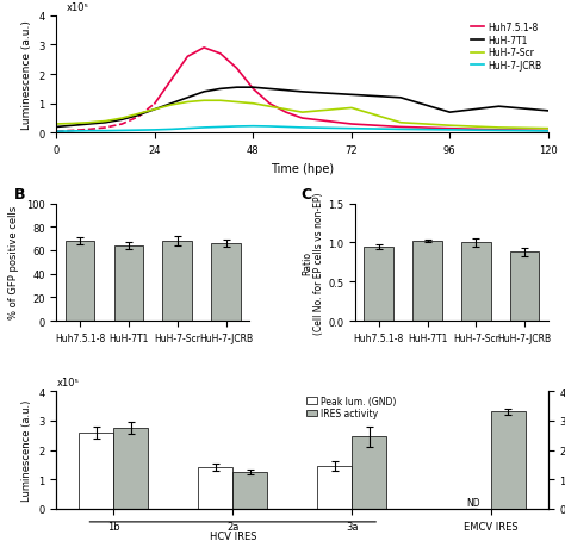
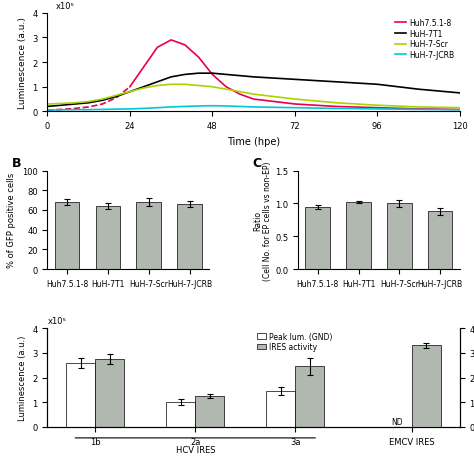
HuH-7-Scr/72: 0.85 -> 0.50
HuH-7T1/96: 0.70 -> 1.10
Peak lum. (GND)/2a: 1.40 -> 1.00
